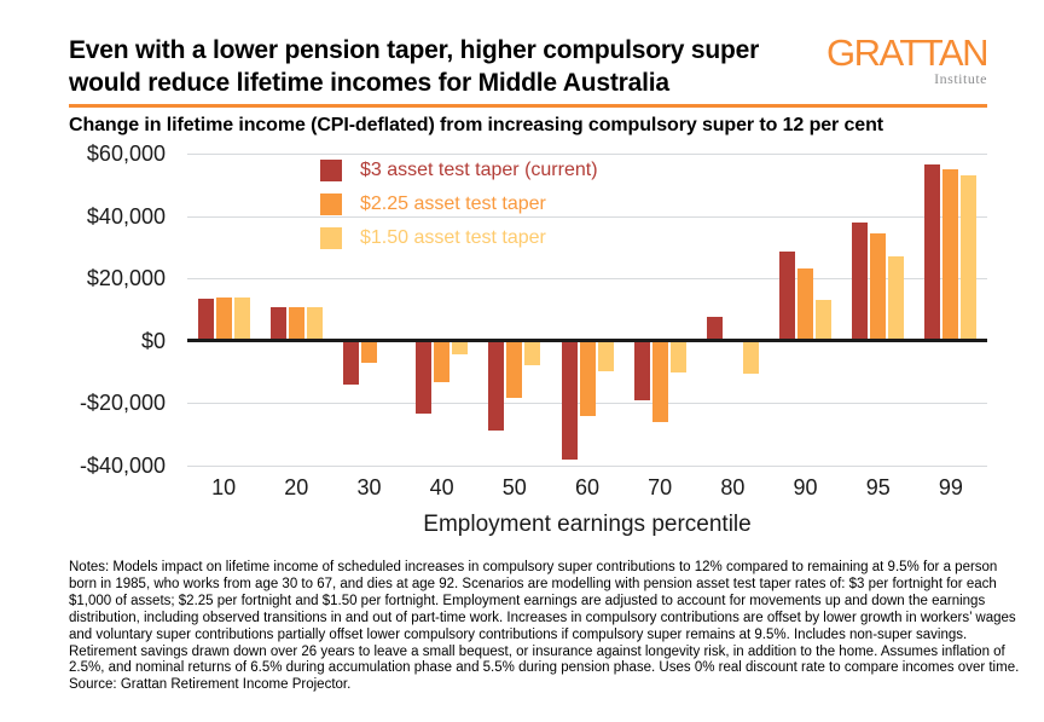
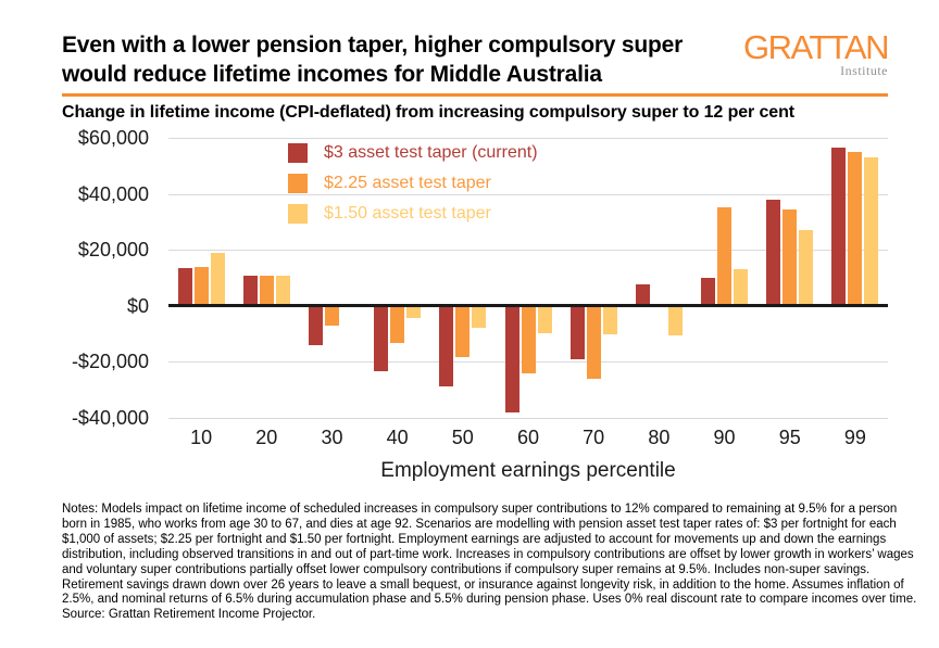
$1.50 asset test taper/10: $14000 -> $19000
$3 asset test taper (current)/90: $28000 -> $10000
$2.25 asset test taper/90: $23000 -> $35000
